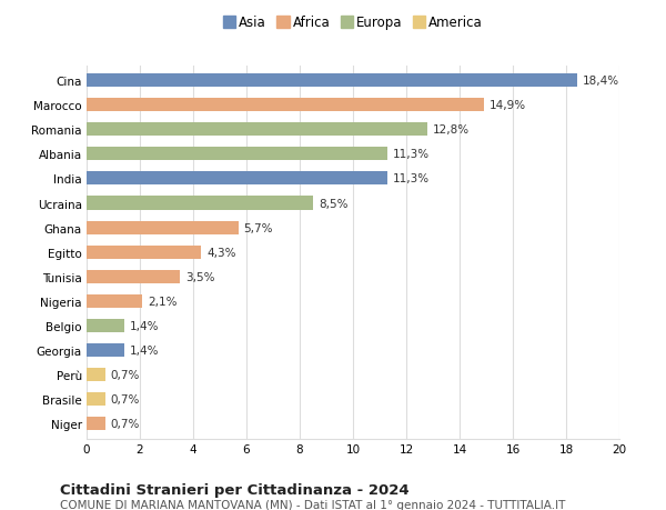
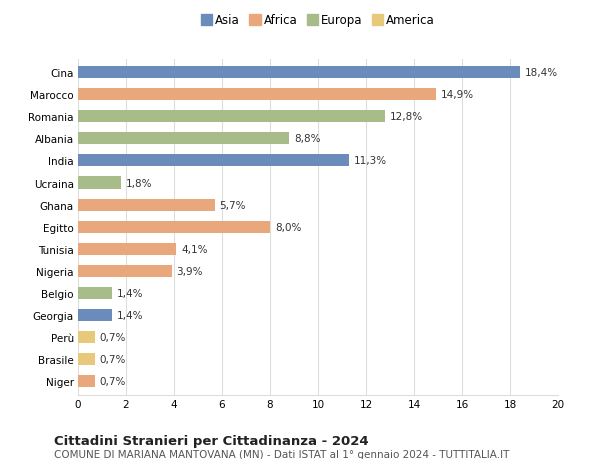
Albania: 11,3% -> 8,8%
Ucraina: 8,5% -> 1,8%
Egitto: 4,3% -> 8,0%
Tunisia: 3,5% -> 4,1%
Nigeria: 2,1% -> 3,9%
